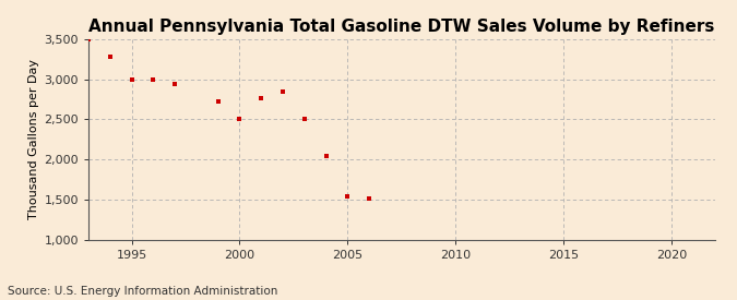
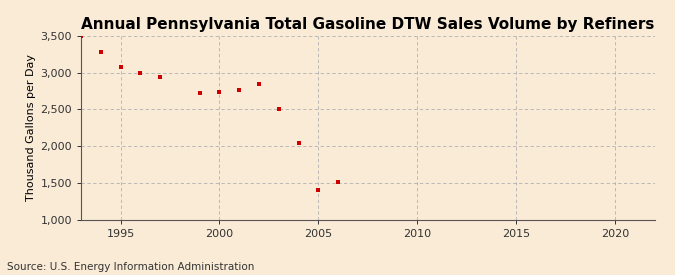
1995: 3,000 -> 3,080
2000: 2,500 -> 2,730
2005: 1,540 -> 1,410
